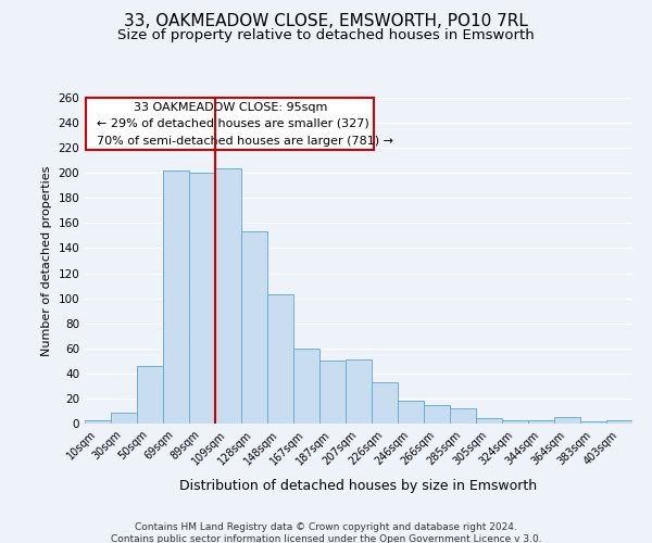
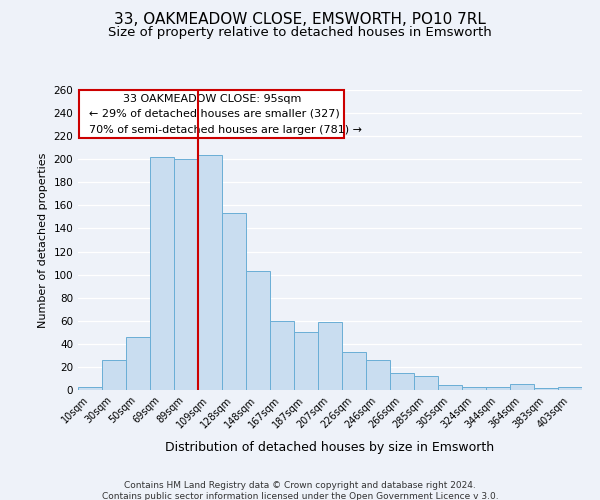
30sqm: 9 -> 26
207sqm: 51 -> 59
246sqm: 18 -> 26
